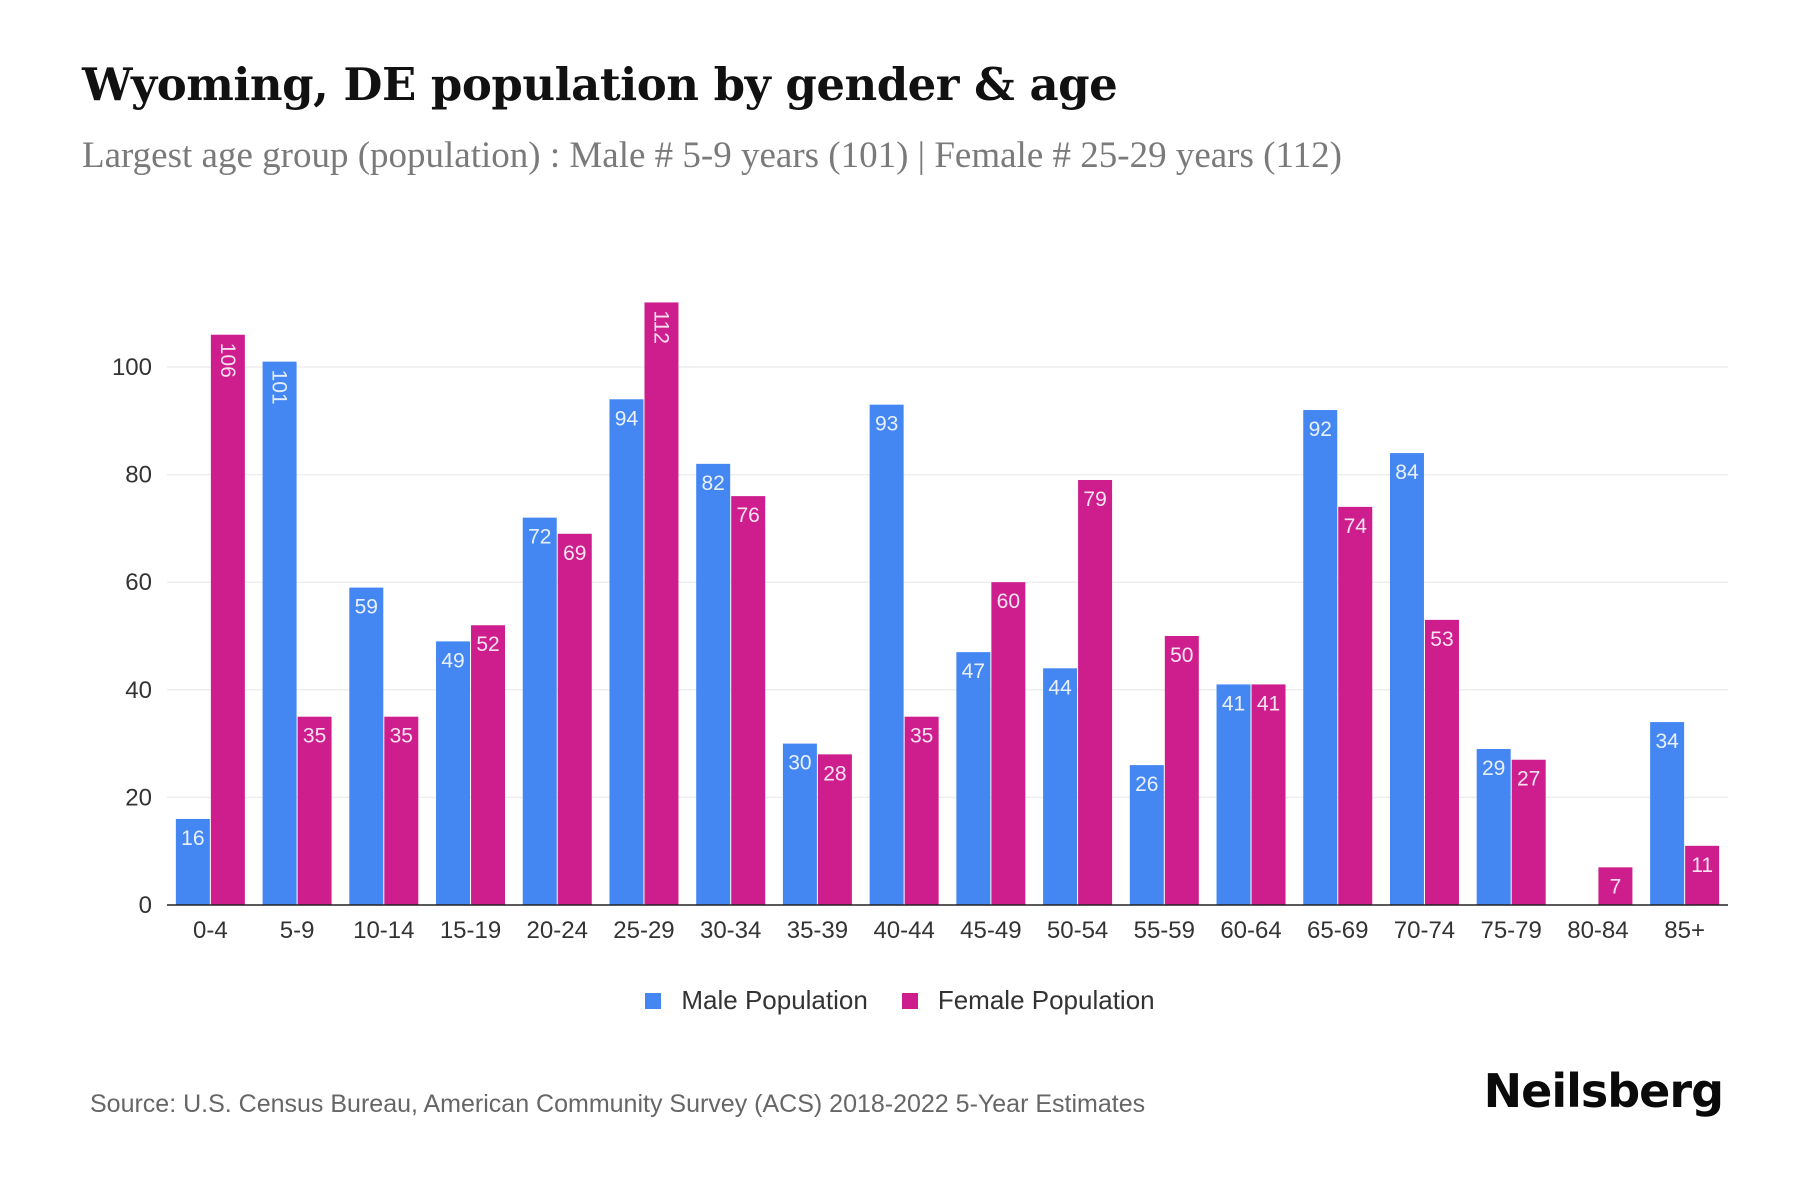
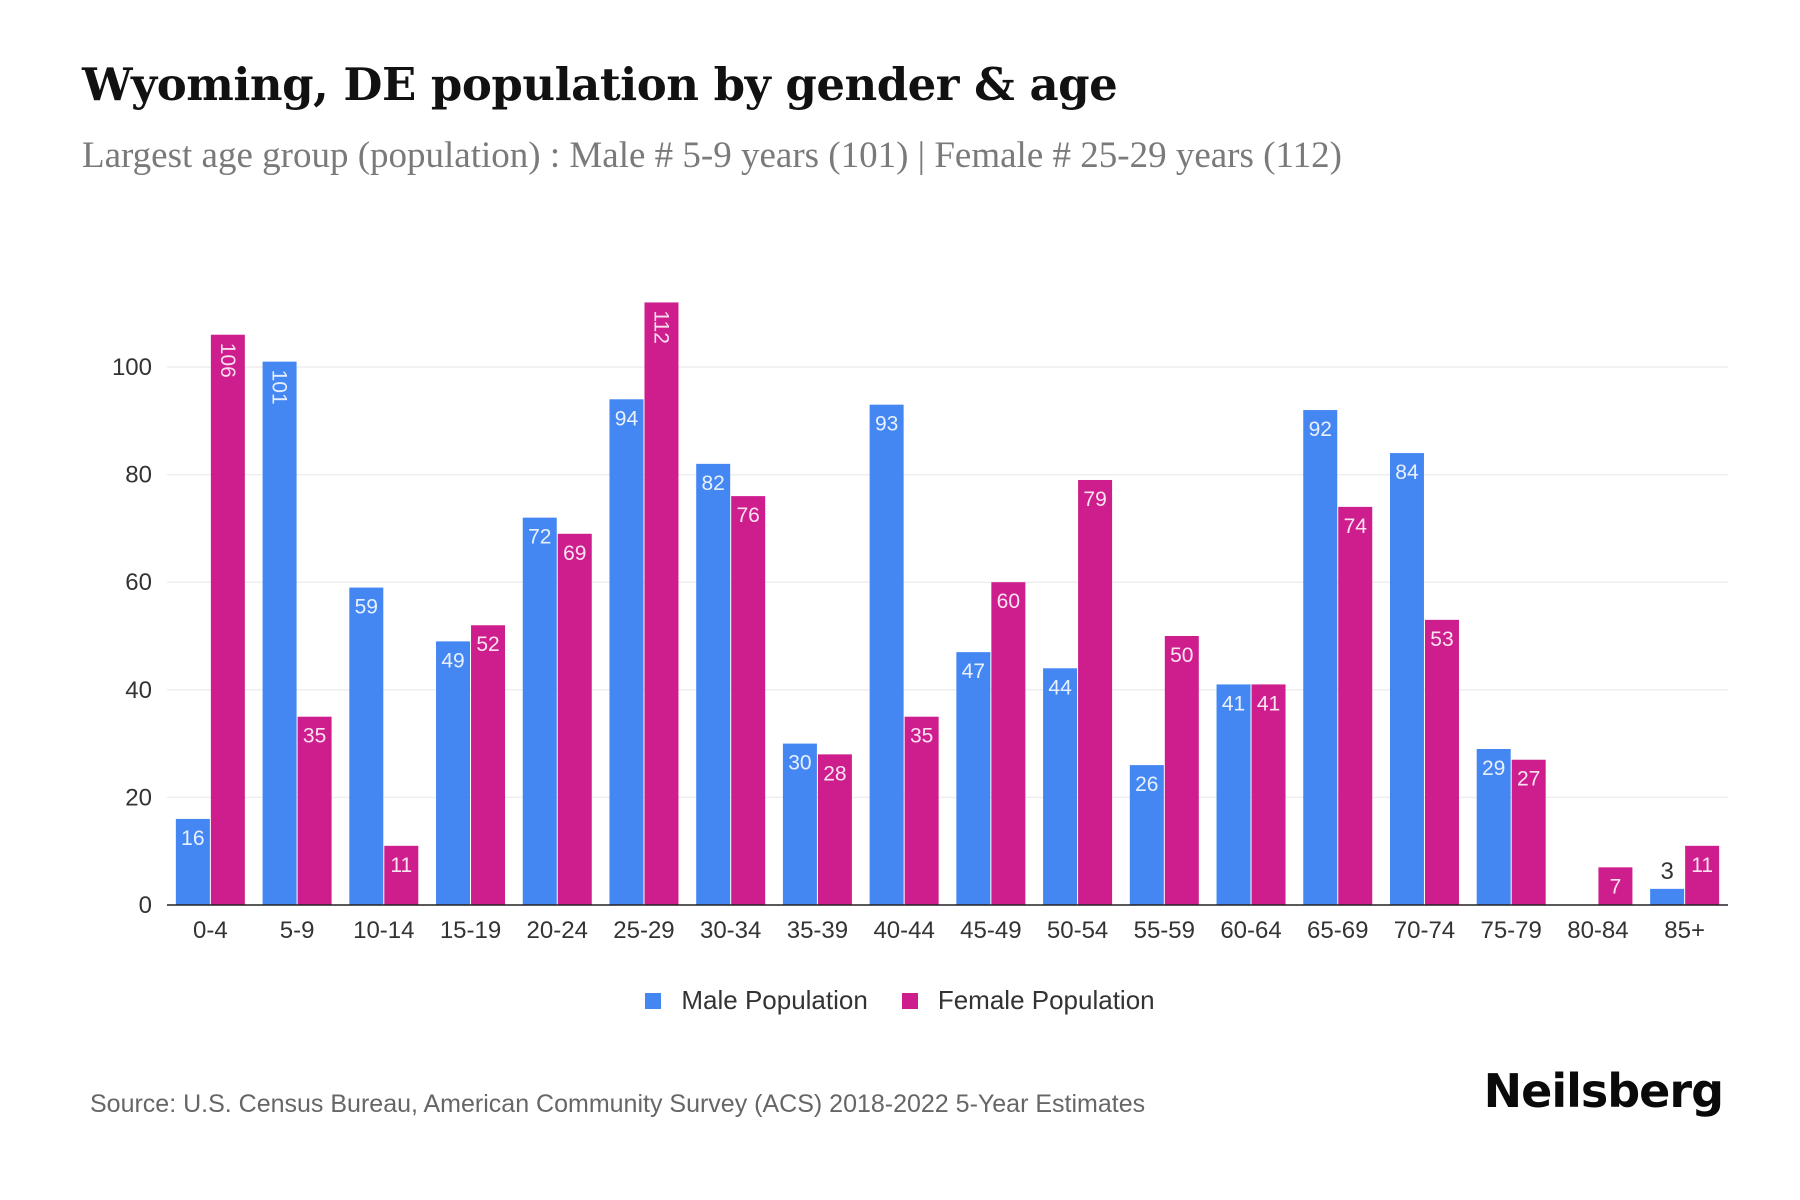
Female Population/10-14: 35 -> 11
Male Population/85+: 34 -> 3
